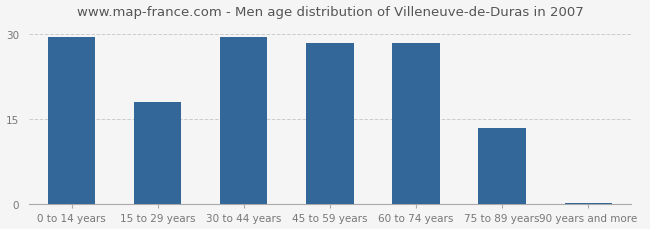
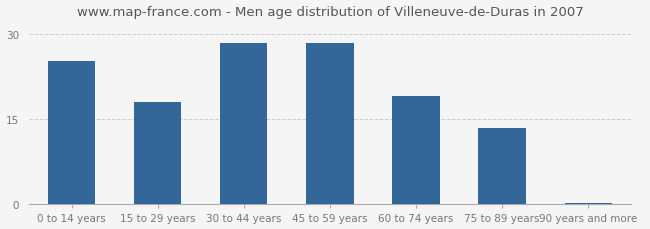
0 to 14 years: 29.5 -> 25.2
30 to 44 years: 29.5 -> 28.4
60 to 74 years: 28.5 -> 19.2
